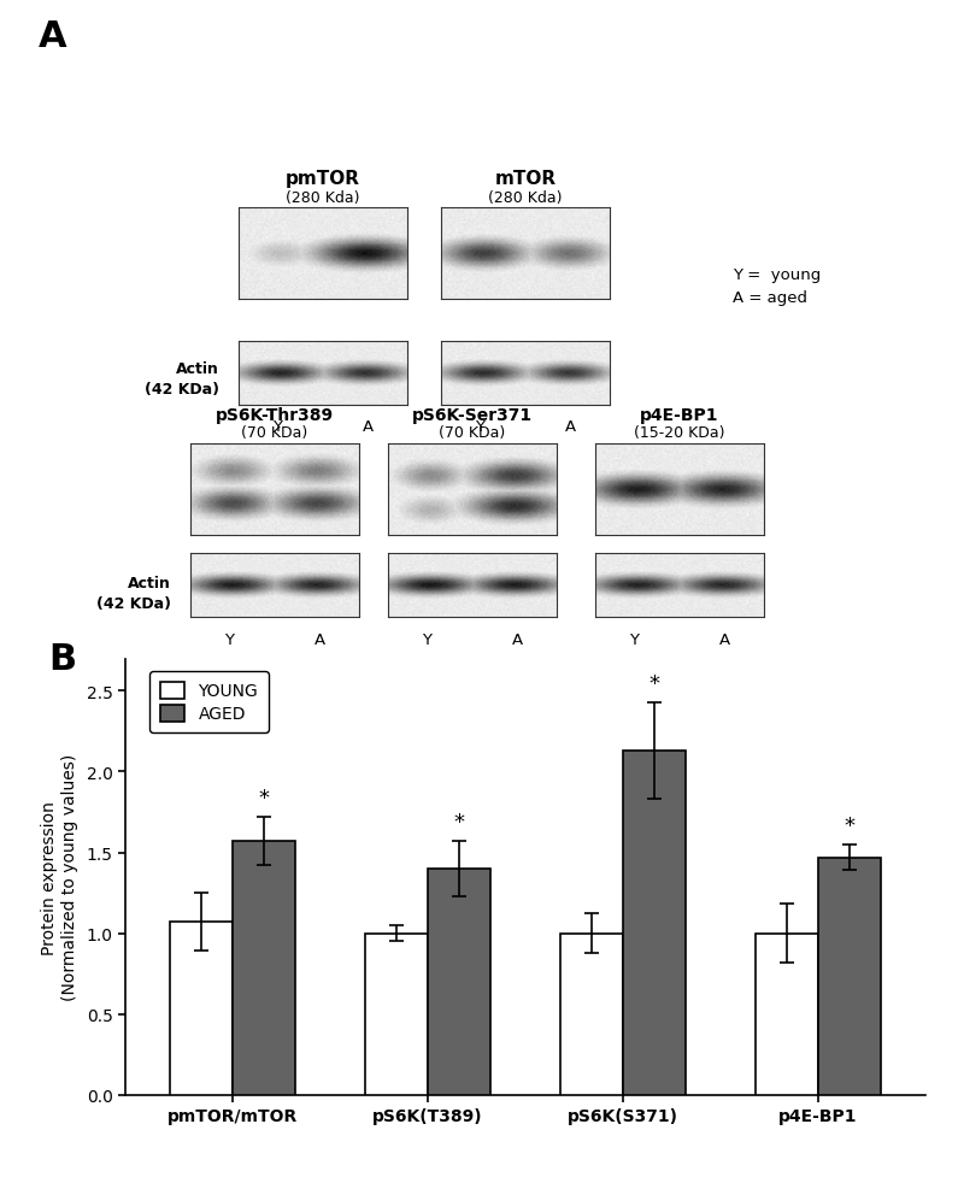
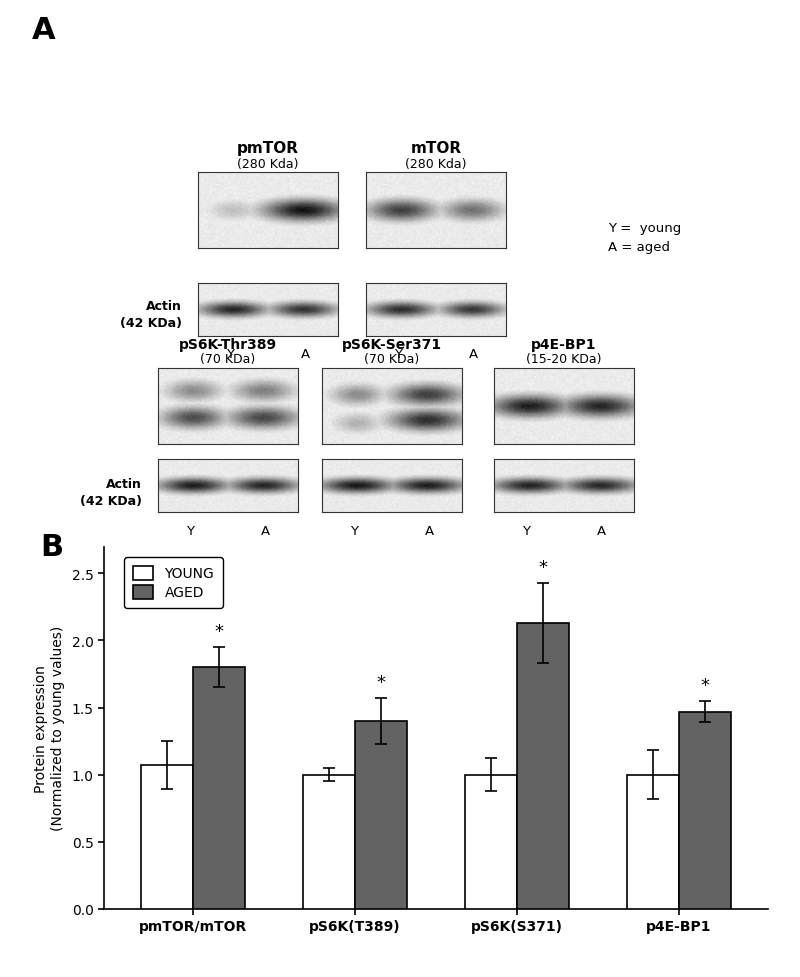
AGED/pmTOR/mTOR: 1.57 -> 1.80
